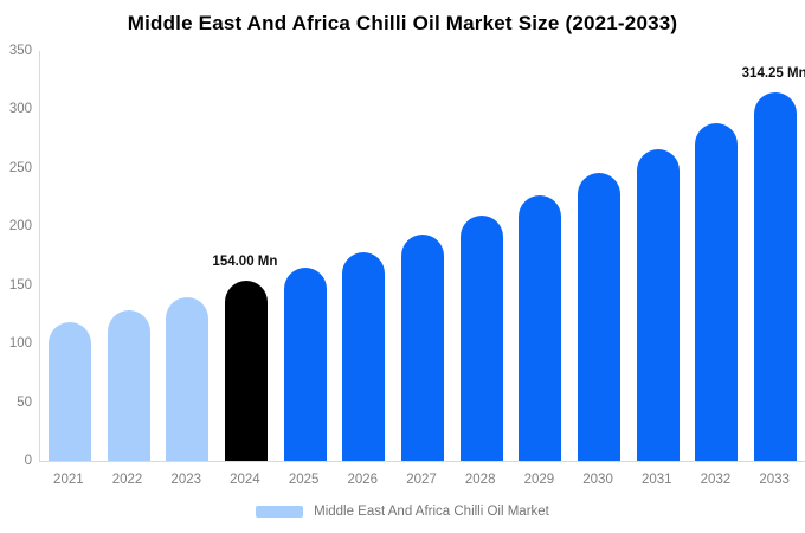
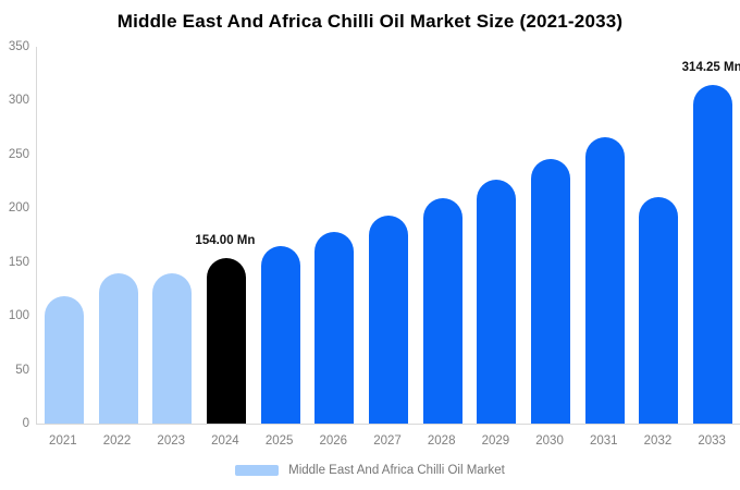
2022: 130 -> 140
2032: 290 -> 210
